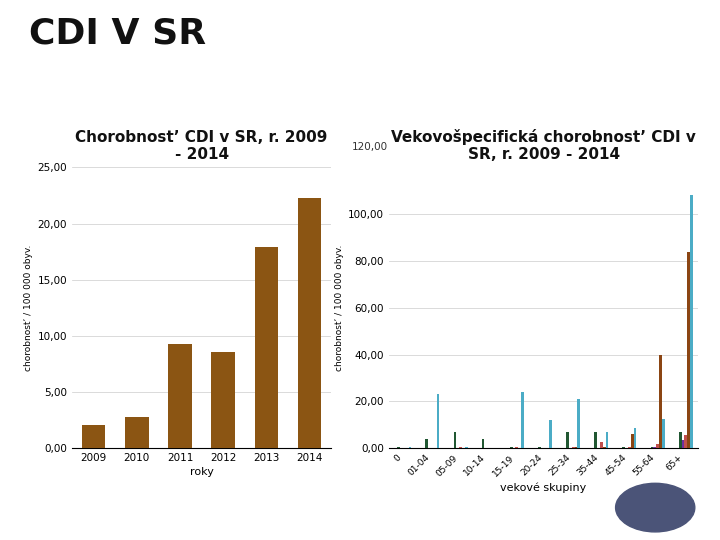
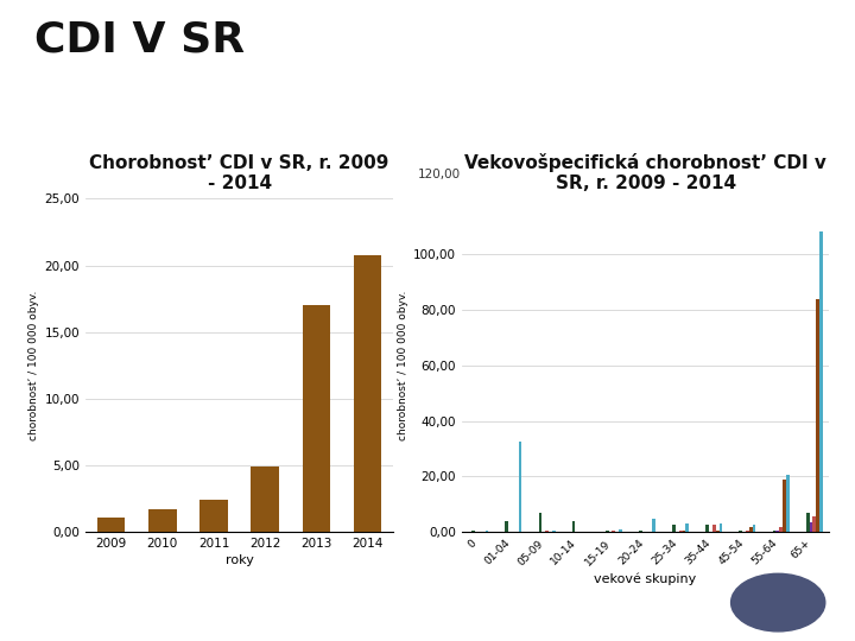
Chorobnost’ CDI v SR, r. 2009 - 2014/2009: 2,1 -> 1,1
Chorobnost’ CDI v SR, r. 2009 - 2014/2010: 2,8 -> 1,7
Chorobnost’ CDI v SR, r. 2009 - 2014/2011: 9,3 -> 2,4
Chorobnost’ CDI v SR, r. 2009 - 2014/2012: 8,6 -> 4,9
Chorobnost’ CDI v SR, r. 2009 - 2014/2013: 17,9 -> 17,0
Chorobnost’ CDI v SR, r. 2009 - 2014/2014: 22,3 -> 20,8
Vekovošpecifická chorobnost’ CDI v SR, r. 2009 - 2014/2014/01-04: 23,0 -> 32,5
Vekovošpecifická chorobnost’ CDI v SR, r. 2009 - 2014/2014/15-19: 24,0 -> 1,0
Vekovošpecifická chorobnost’ CDI v SR, r. 2009 - 2014/2014/20-24: 12,0 -> 5,0
Vekovošpecifická chorobnost’ CDI v SR, r. 2009 - 2014/2010/25-34: 7,0 -> 2,5
Vekovošpecifická chorobnost’ CDI v SR, r. 2009 - 2014/2014/25-34: 21,0 -> 3,0
Vekovošpecifická chorobnost’ CDI v SR, r. 2009 - 2014/2010/35-44: 7,0 -> 2,5
Vekovošpecifická chorobnost’ CDI v SR, r. 2009 - 2014/2014/35-44: 7,0 -> 3,0
Vekovošpecifická chorobnost’ CDI v SR, r. 2009 - 2014/2013/45-54: 6,0 -> 2,0
Vekovošpecifická chorobnost’ CDI v SR, r. 2009 - 2014/2014/45-54: 8,5 -> 2,5
Vekovošpecifická chorobnost’ CDI v SR, r. 2009 - 2014/2013/55-64: 40,0 -> 19,0
Vekovošpecifická chorobnost’ CDI v SR, r. 2009 - 2014/2014/55-64: 12,5 -> 20,5
